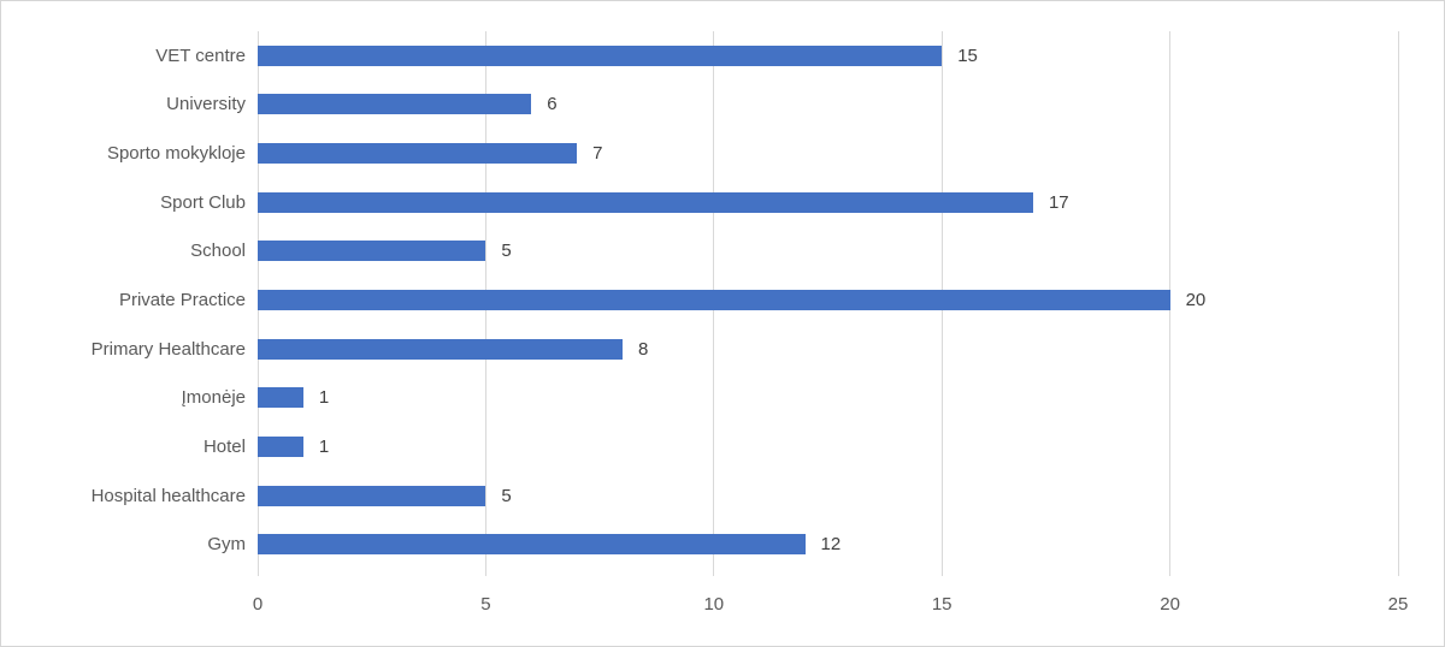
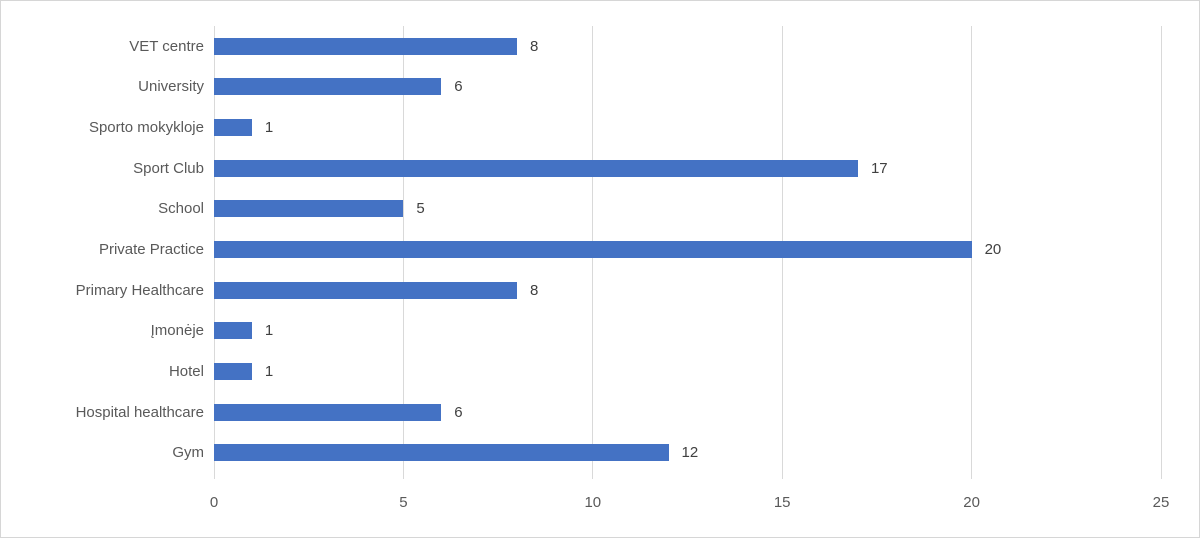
VET centre: 15 -> 8
Sporto mokykloje: 7 -> 1
Hospital healthcare: 5 -> 6
